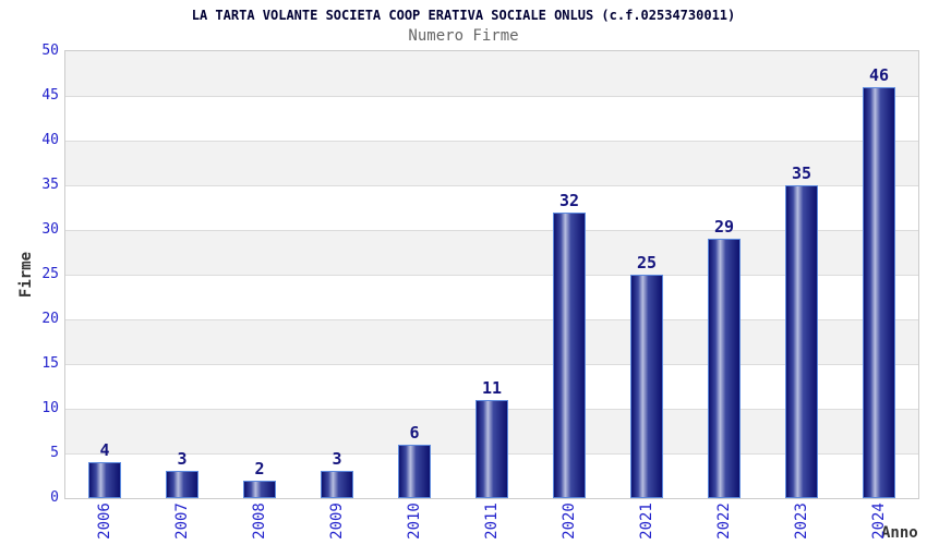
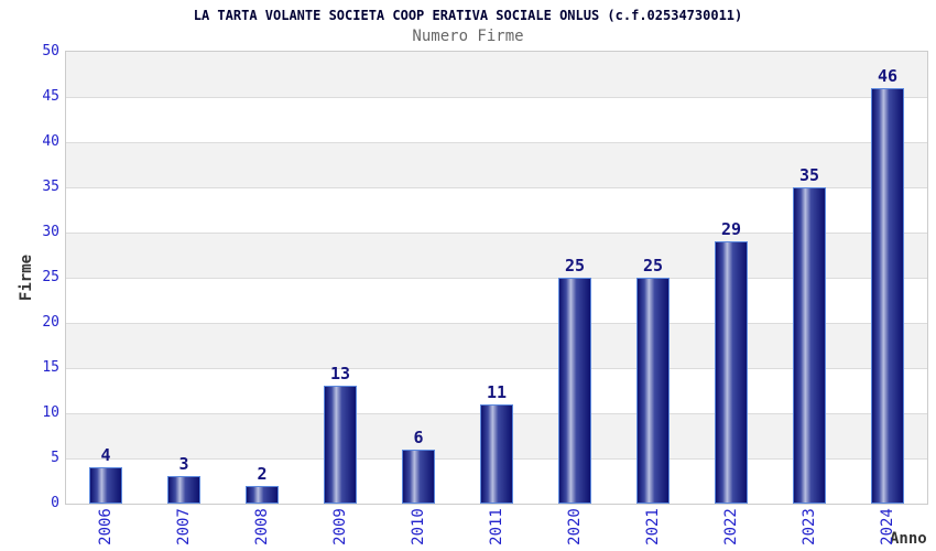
2009: 3 -> 13
2020: 32 -> 25
